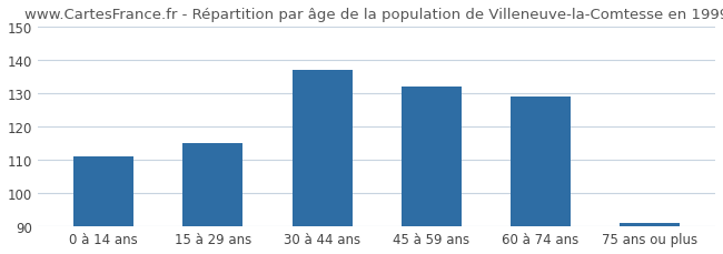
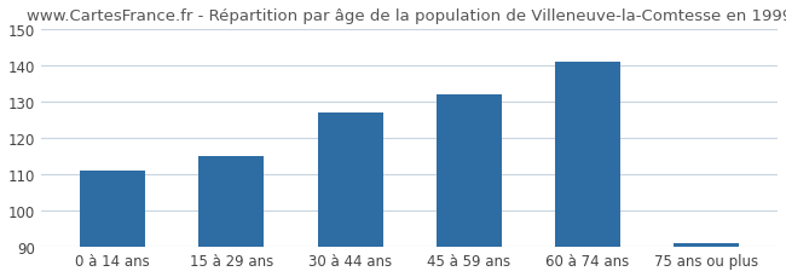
30 à 44 ans: 137 -> 127
60 à 74 ans: 129 -> 141
